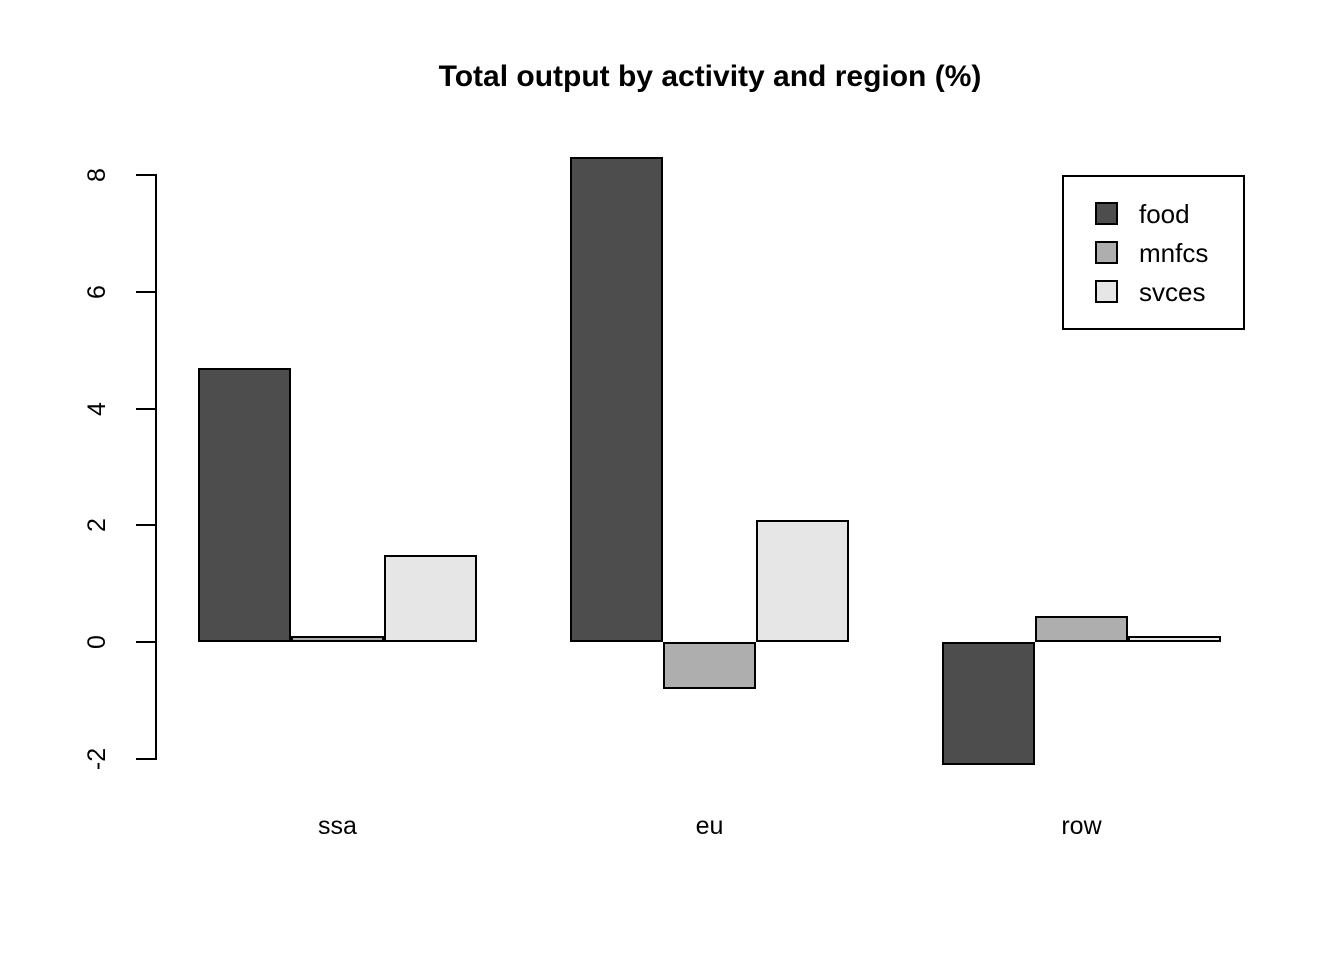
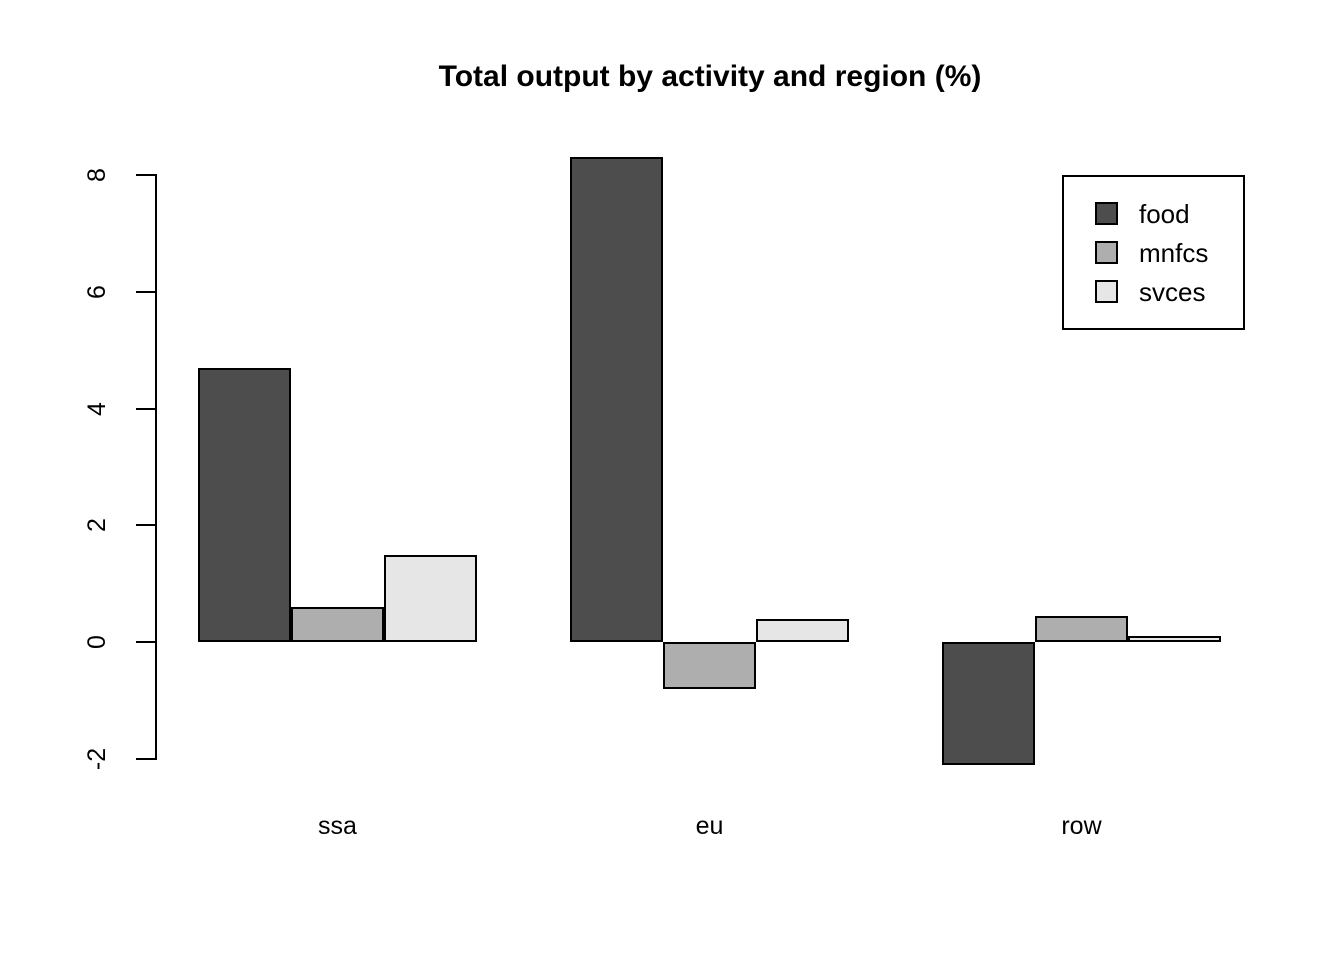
mnfcs/ssa: 0.1 -> 0.6
svces/eu: 2.1 -> 0.4
